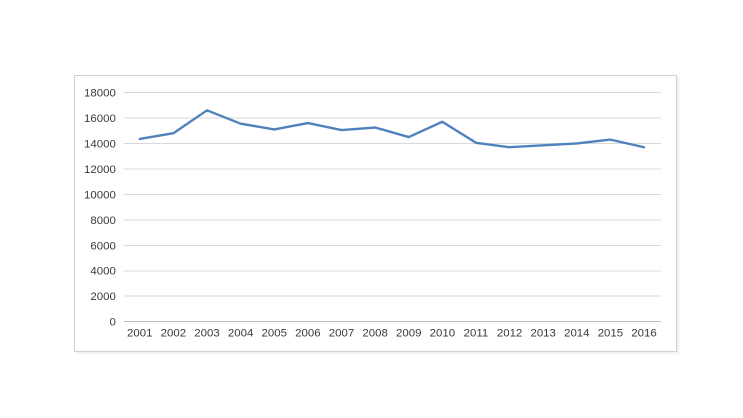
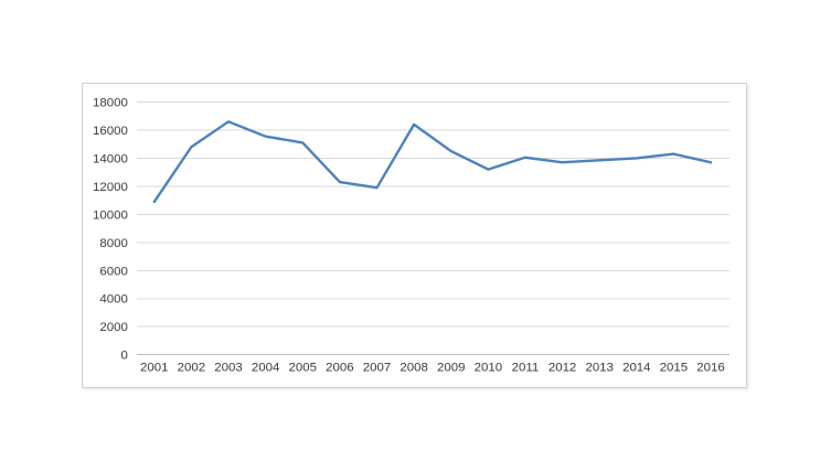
2001: 14400 -> 10900
2006: 15600 -> 12300
2007: 15000 -> 11900
2008: 15200 -> 16400
2010: 15700 -> 13200
